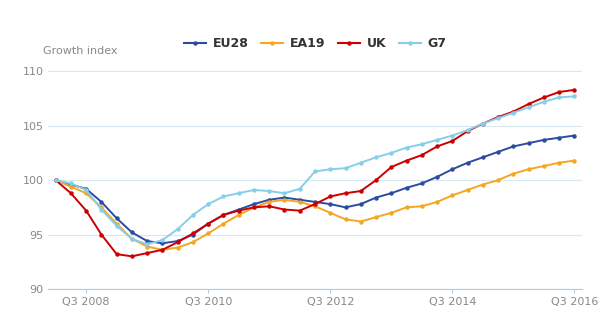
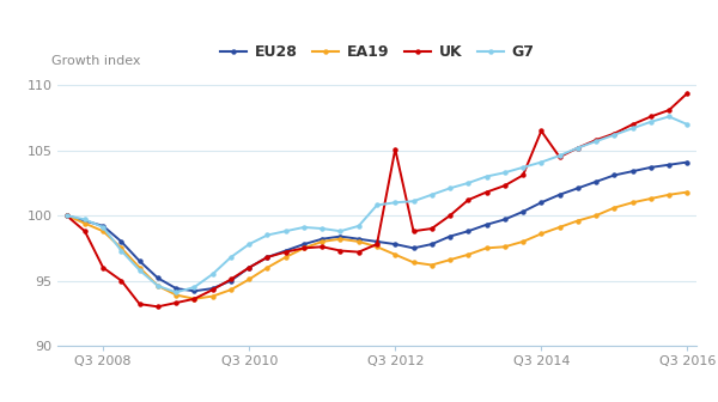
UK/Q3 2008: 97.2 -> 96.0
UK/Q3 2012: 98.5 -> 105.1
UK/Q3 2014: 103.6 -> 106.5
UK/Q3 2016: 108.3 -> 109.4
G7/Q3 2016: 107.7 -> 107.0
